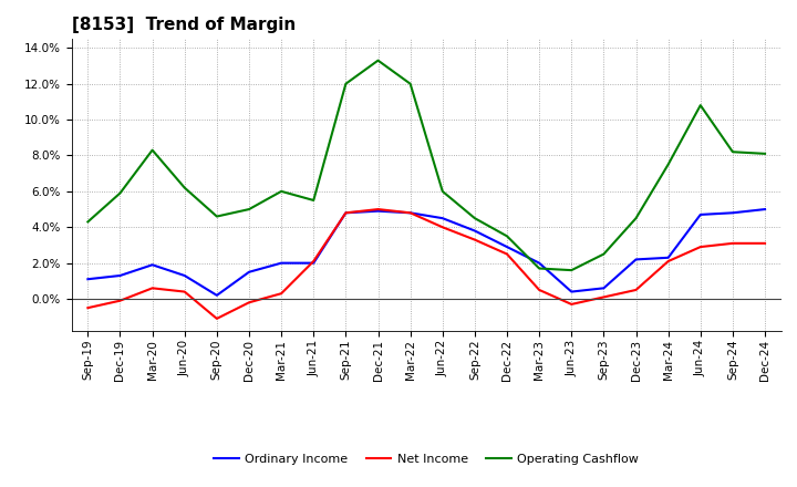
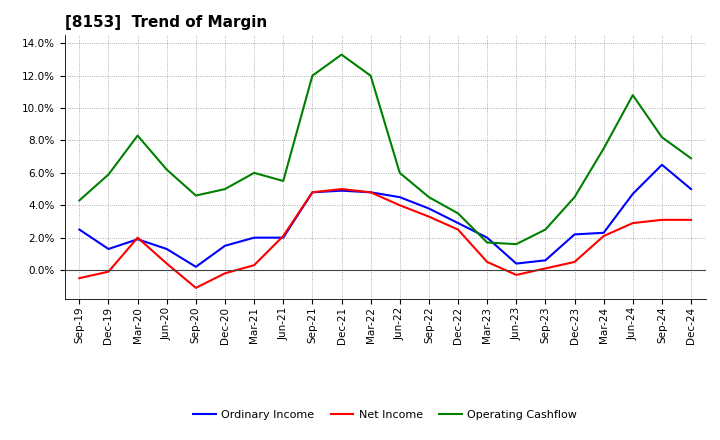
Ordinary Income/Sep-19: 1.1% -> 2.5%
Net Income/Mar-20: 0.6% -> 2.0%
Ordinary Income/Sep-24: 4.8% -> 6.5%
Operating Cashflow/Dec-24: 8.1% -> 6.9%
